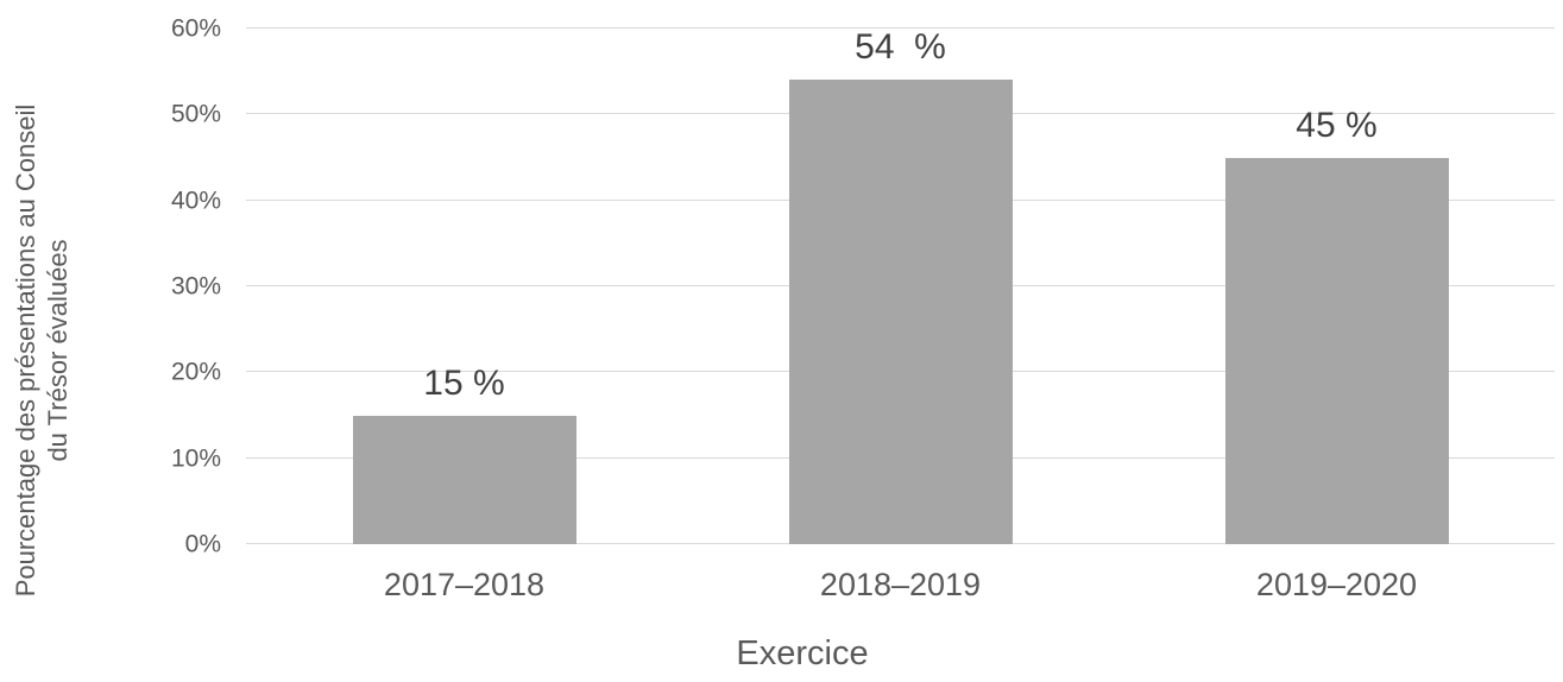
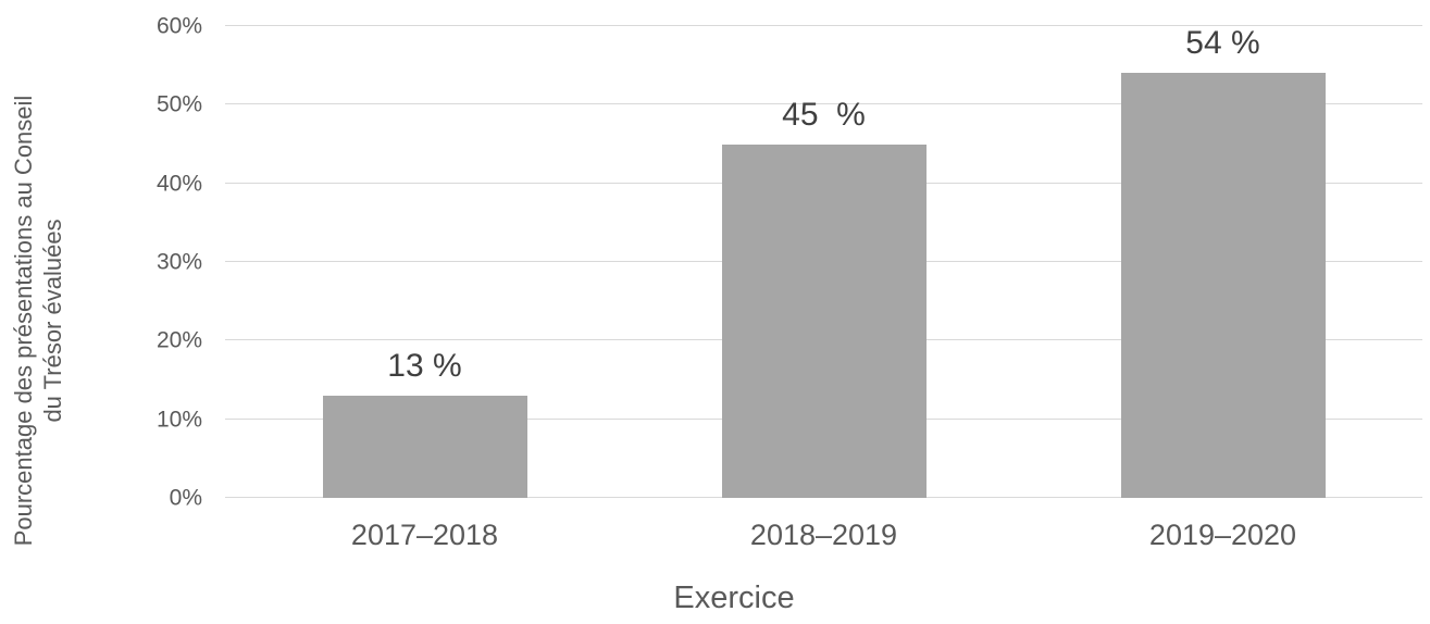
2017–2018: 15 -> 13
2018–2019: 54 -> 45
2019–2020: 45 -> 54
